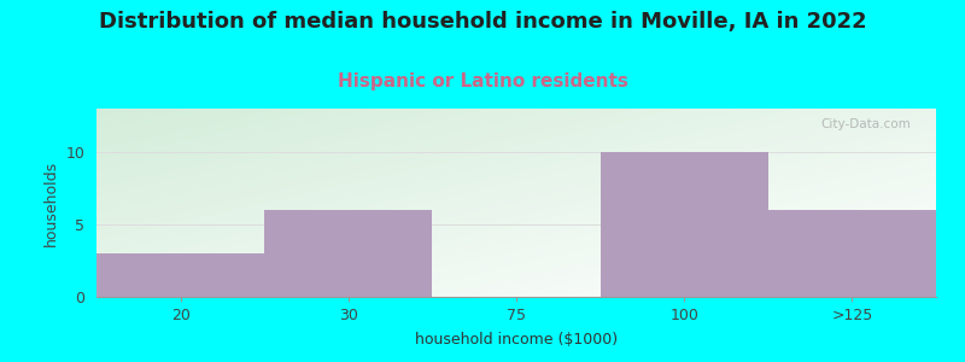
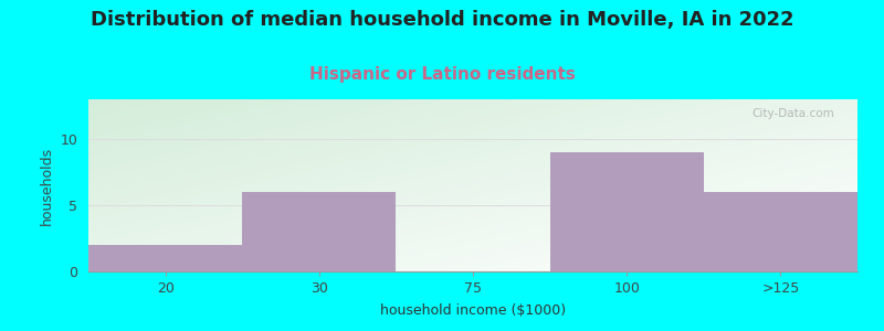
20: 3 -> 2
100: 10 -> 9
